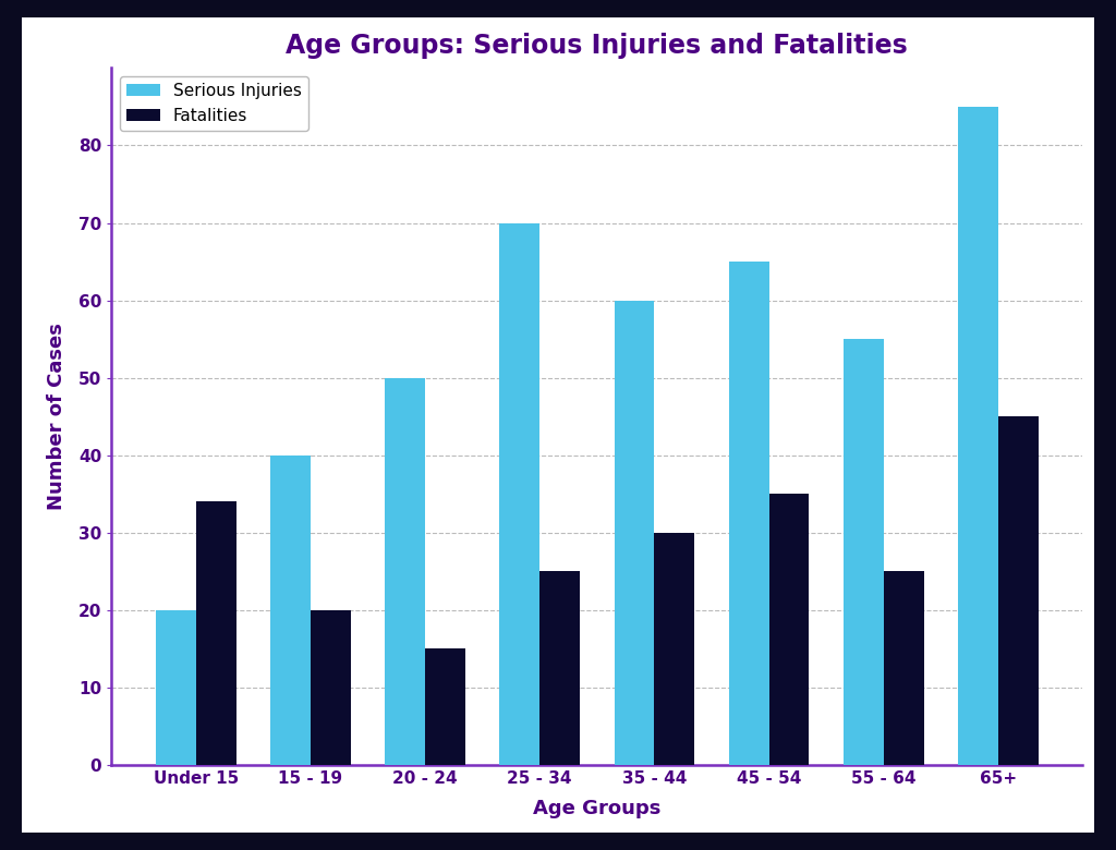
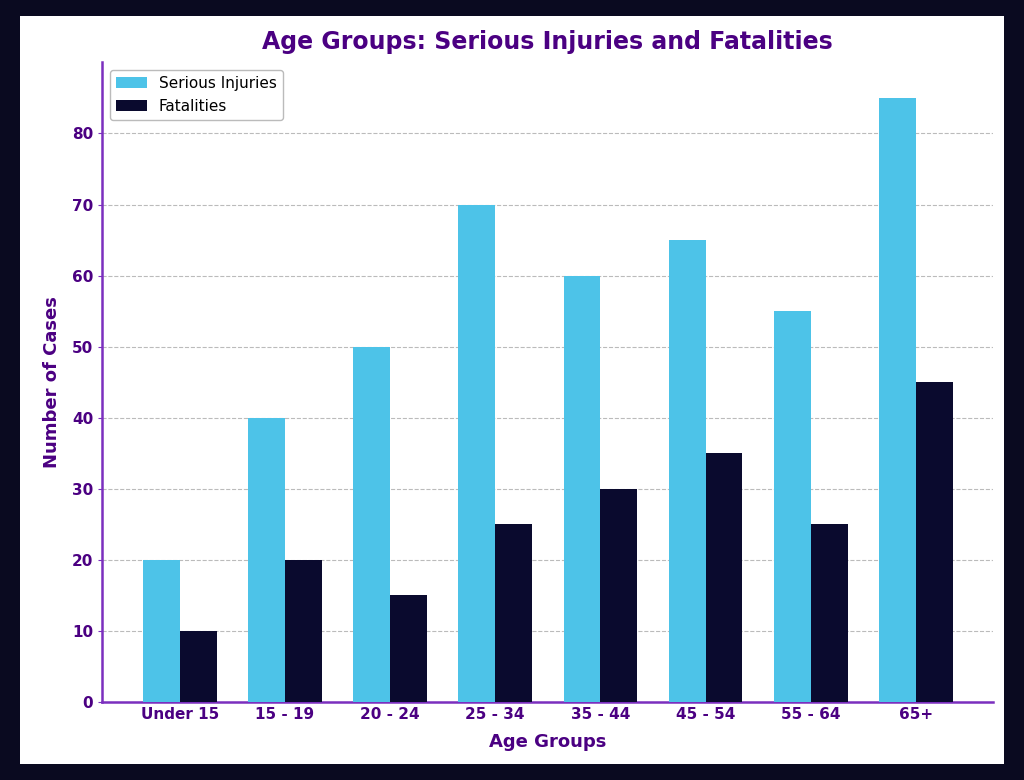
Fatalities/Under 15: 34 -> 10
